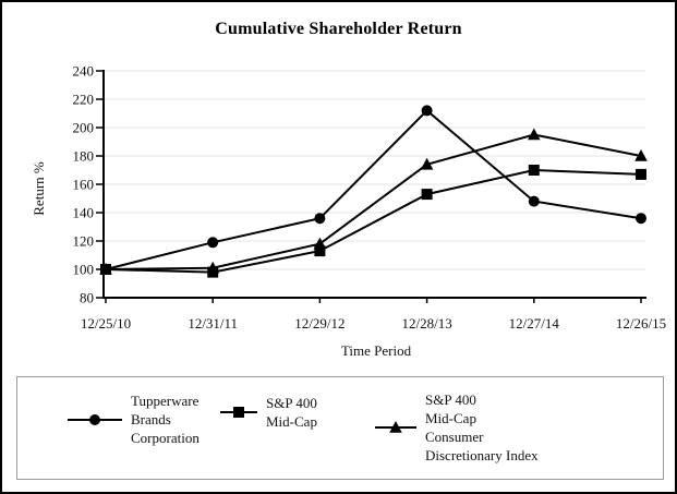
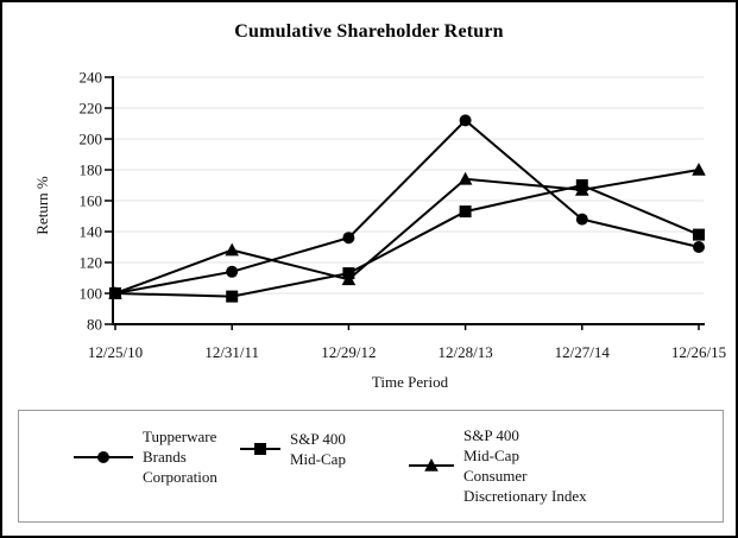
Tupperware Brands Corporation/12/31/11: 119 -> 114
S&P 400 Mid-Cap Consumer Discretionary Index/12/31/11: 101 -> 128
S&P 400 Mid-Cap Consumer Discretionary Index/12/29/12: 118 -> 109
S&P 400 Mid-Cap Consumer Discretionary Index/12/27/14: 195 -> 167
Tupperware Brands Corporation/12/26/15: 136 -> 130
S&P 400 Mid-Cap/12/26/15: 167 -> 138
